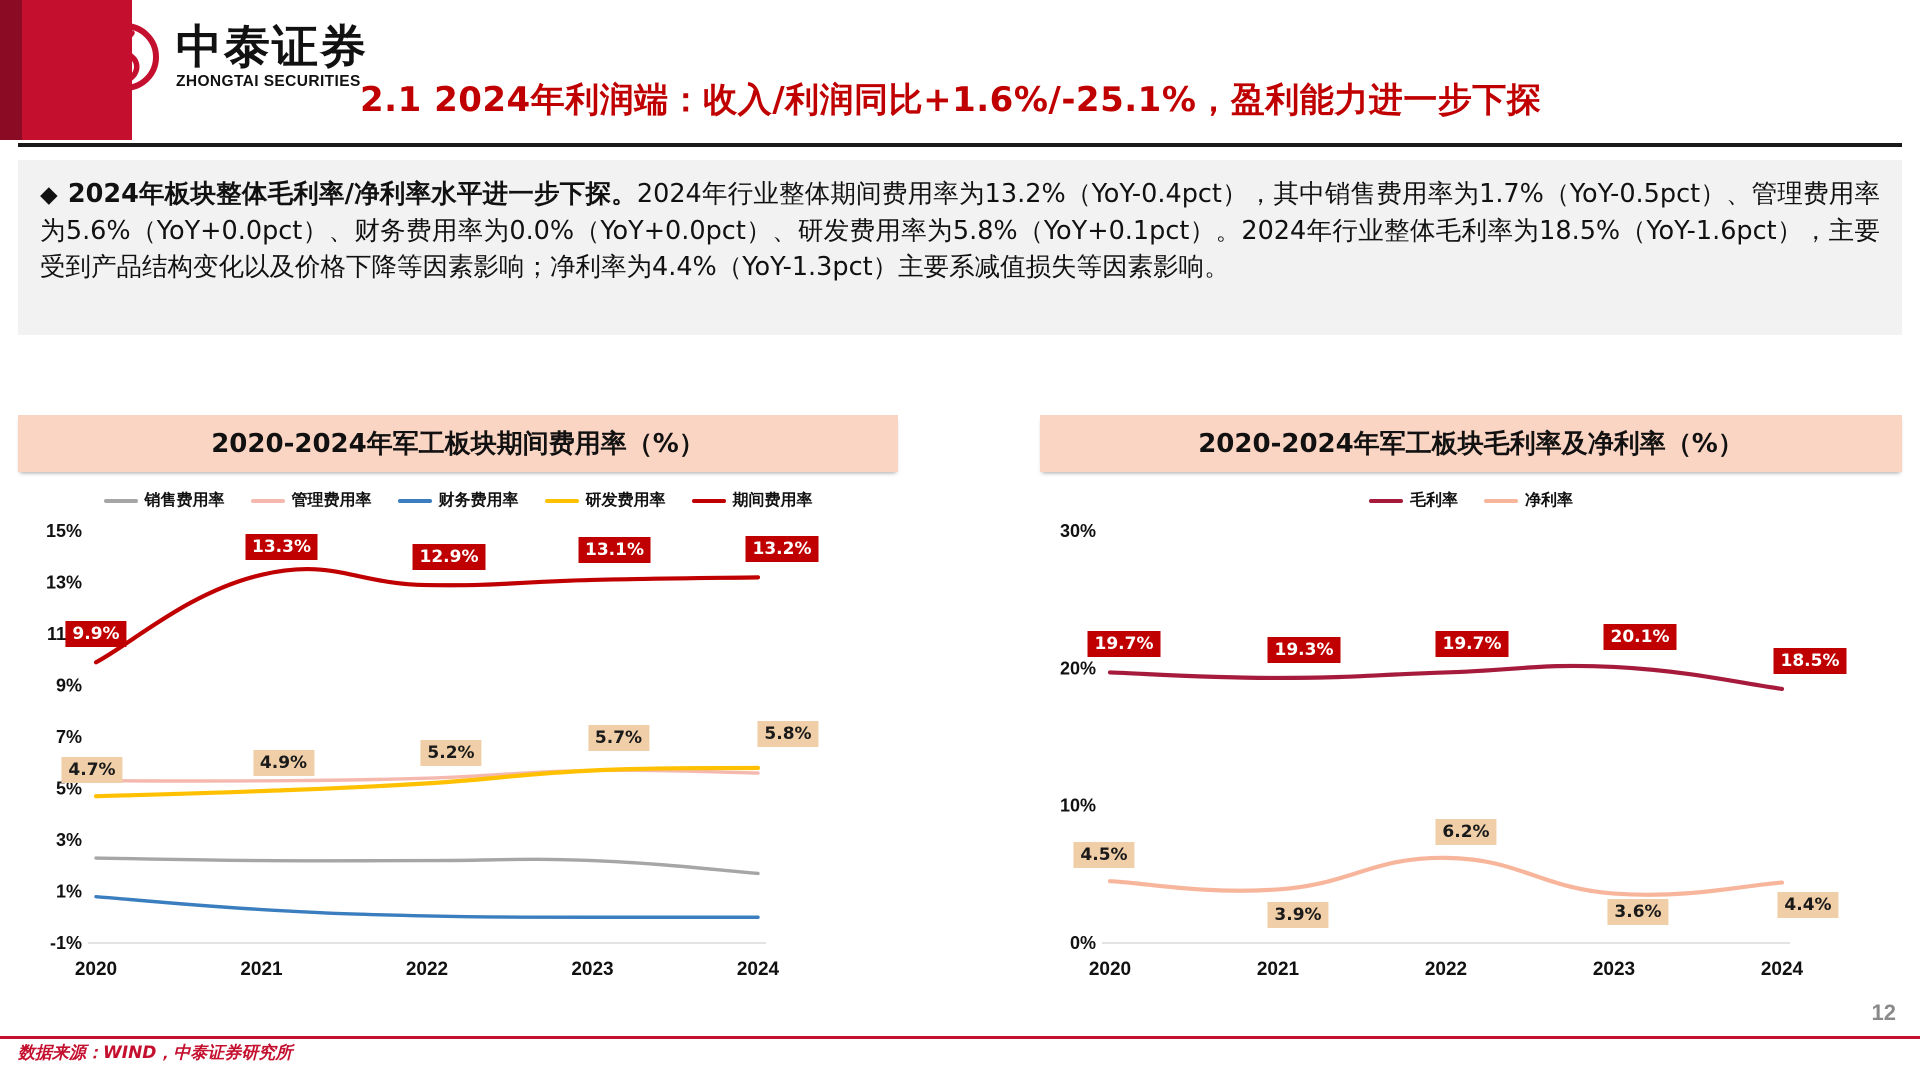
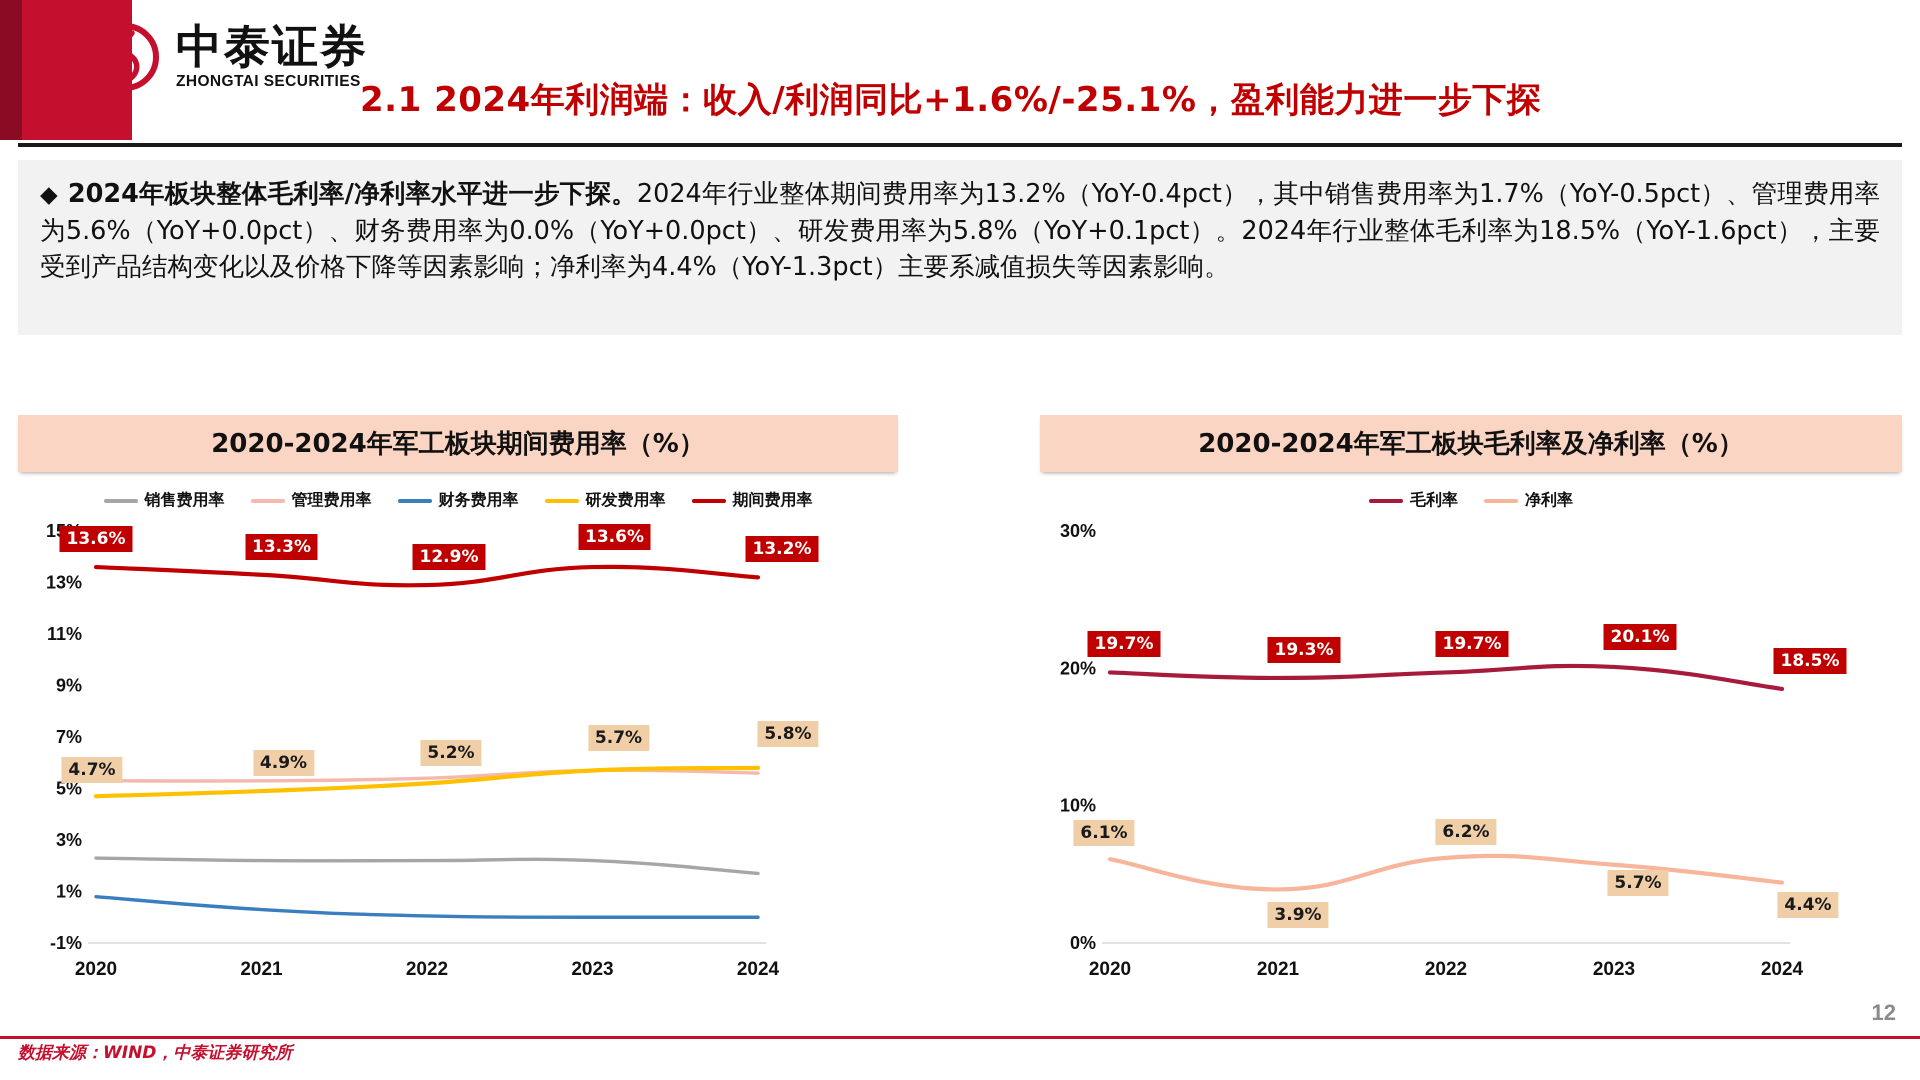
2020-2024年军工板块期间费用率（%）/期间费用率/2020: 9.9% -> 13.6%
2020-2024年军工板块期间费用率（%）/期间费用率/2023: 13.1% -> 13.6%
2020-2024年军工板块毛利率及净利率（%）/净利率/2020: 4.5% -> 6.1%
2020-2024年军工板块毛利率及净利率（%）/净利率/2023: 3.6% -> 5.7%
